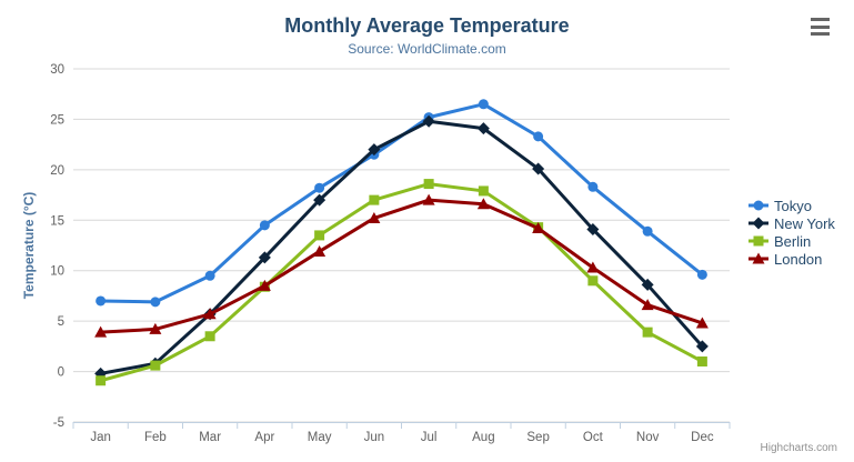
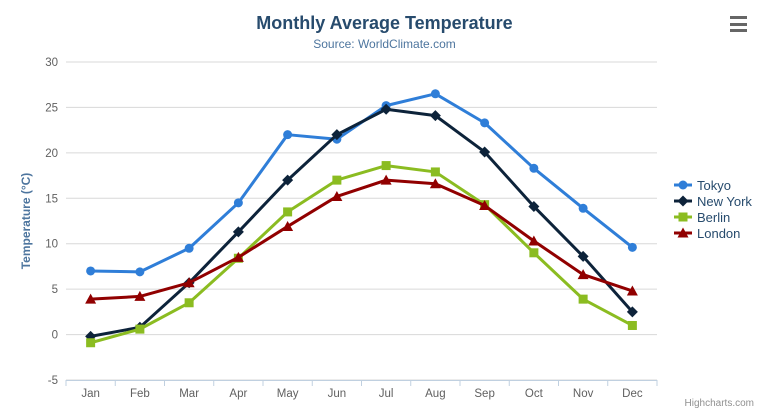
Tokyo/May: 18 -> 22
